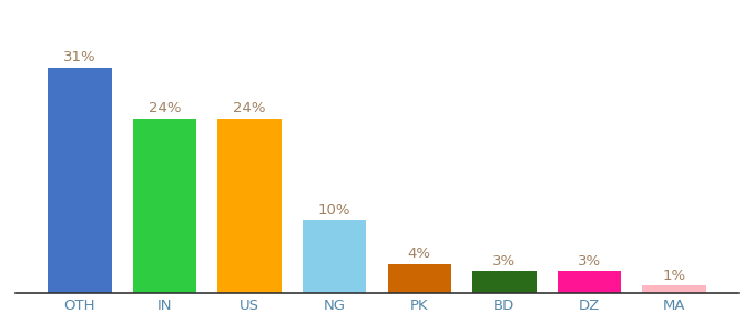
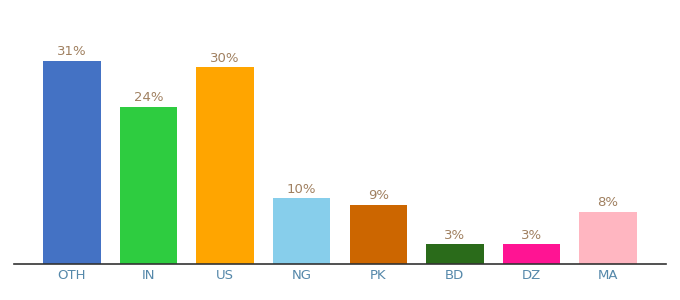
US: 24% -> 30%
PK: 4% -> 9%
MA: 1% -> 8%
